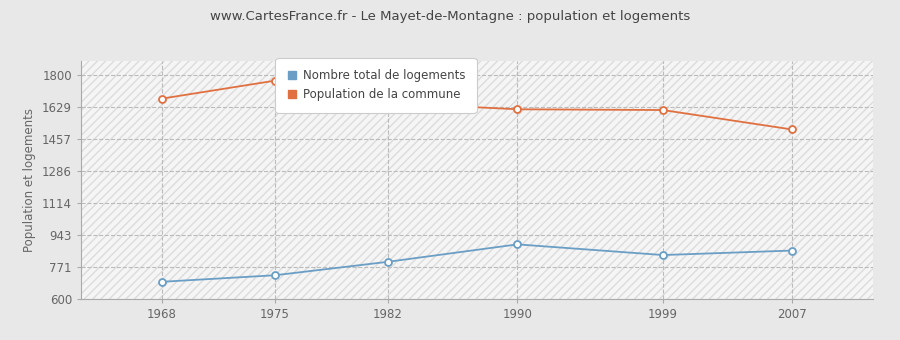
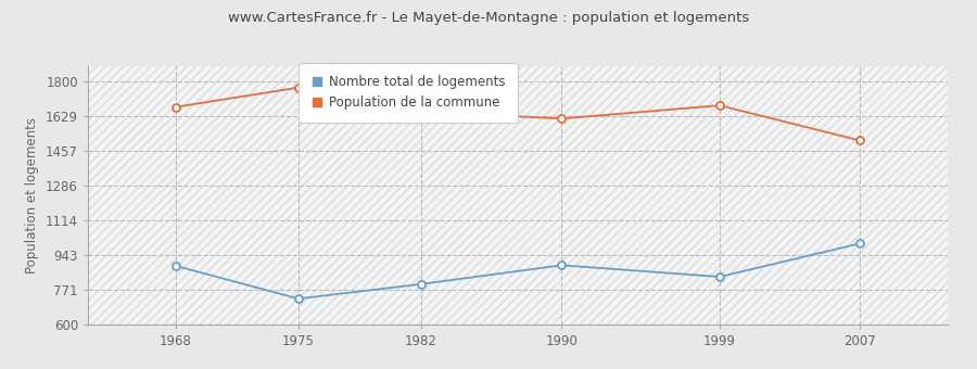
Nombre total de logements/1968: 690 -> 890
Population de la commune/1999: 1610 -> 1680
Nombre total de logements/2007: 860 -> 1000
